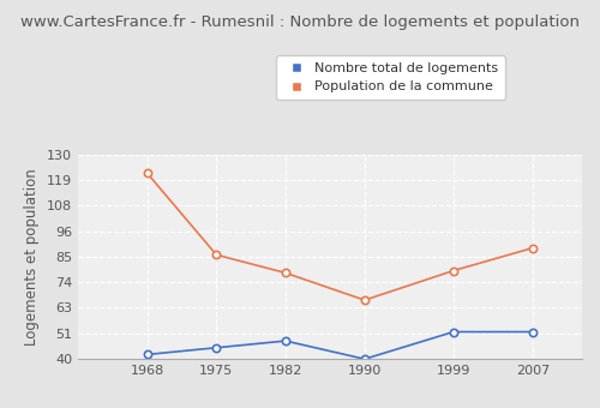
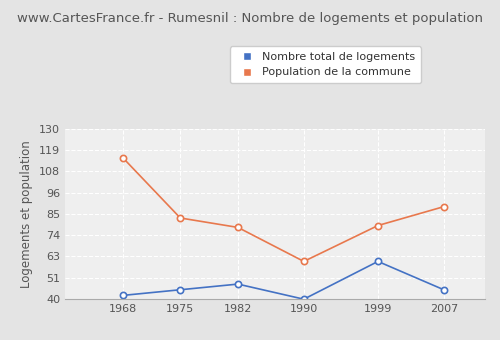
Population de la commune/1968: 122 -> 115
Population de la commune/1975: 86 -> 83
Population de la commune/1990: 66 -> 60
Nombre total de logements/1999: 52 -> 60
Nombre total de logements/2007: 52 -> 45
